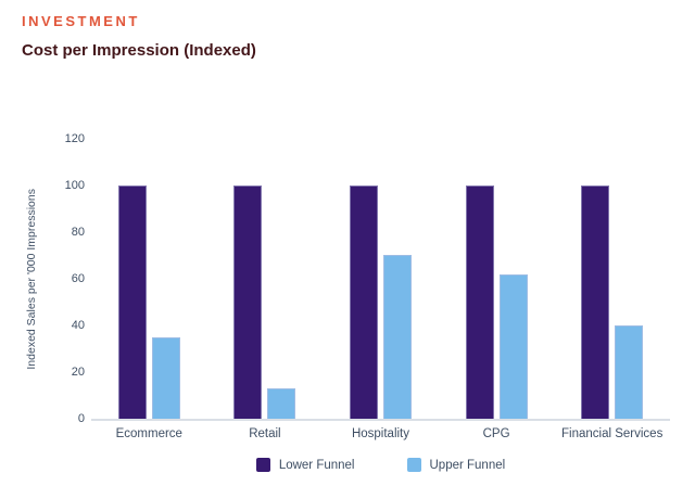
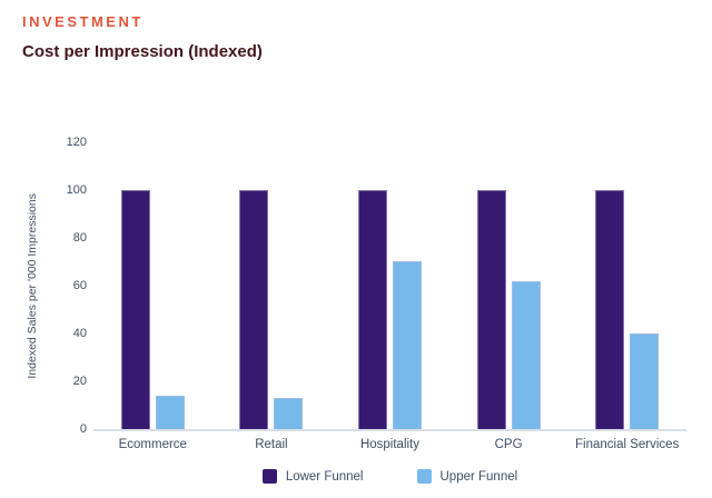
Upper Funnel/Ecommerce: 35 -> 14
